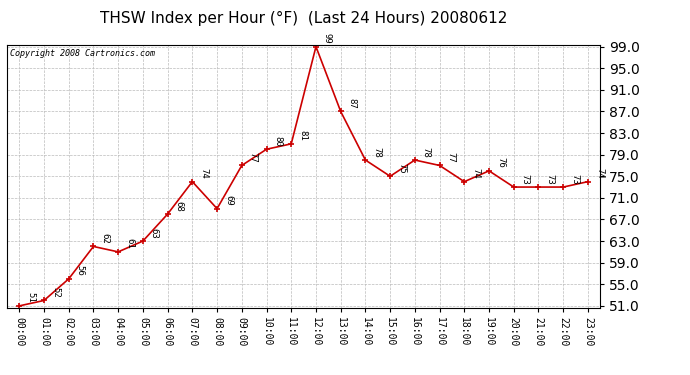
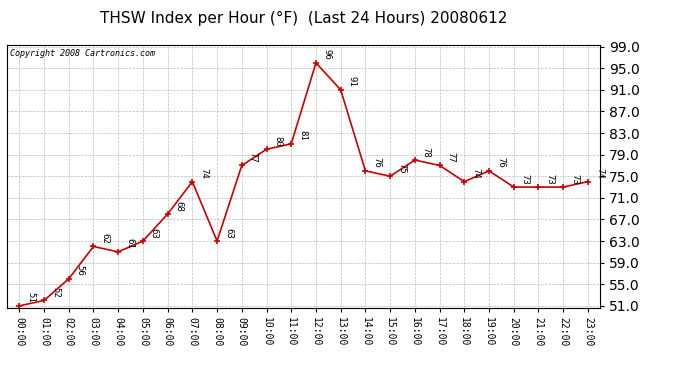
08:00: 69 -> 63
12:00: 99 -> 96
13:00: 87 -> 91
14:00: 78 -> 76
